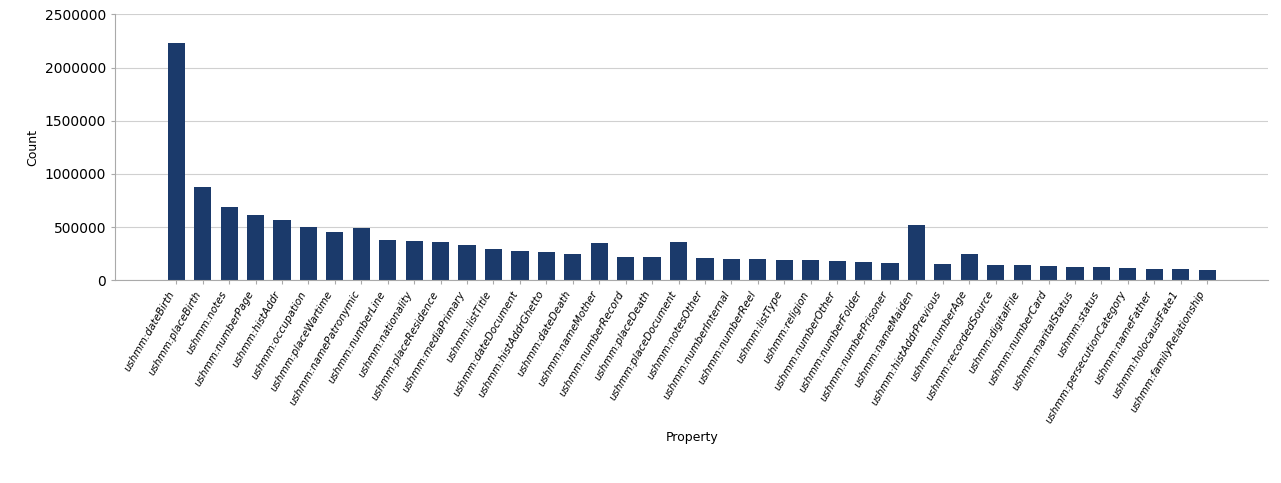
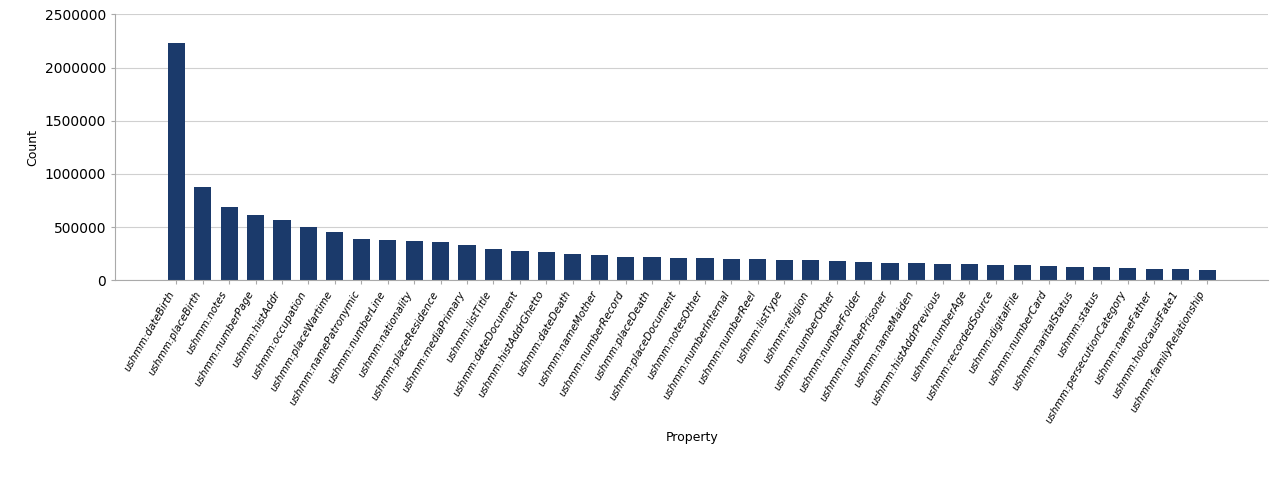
ushmm:namePatronymic: 490000 -> 390000
ushmm:nameMother: 350000 -> 240000
ushmm:placeDocument: 360000 -> 210000
ushmm:nameMaiden: 520000 -> 160000
ushmm:numberAge: 250000 -> 150000
